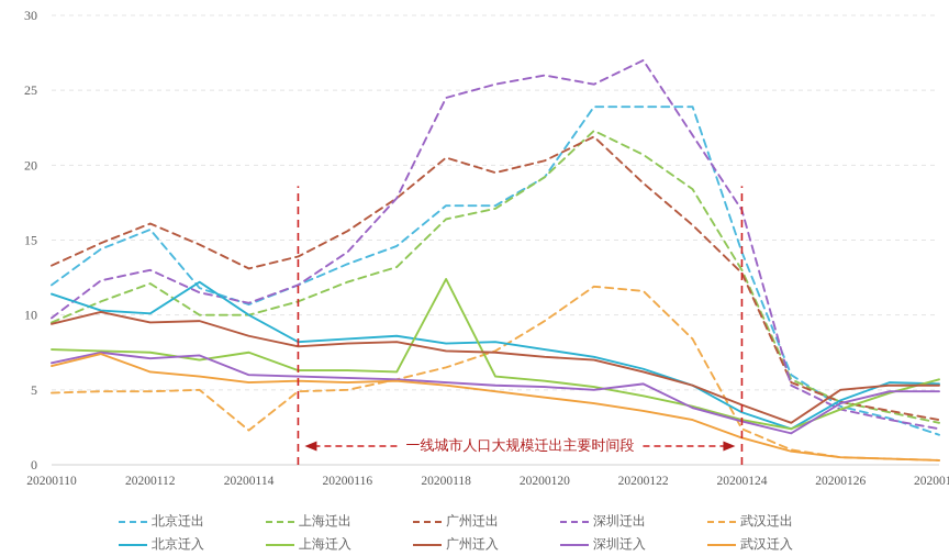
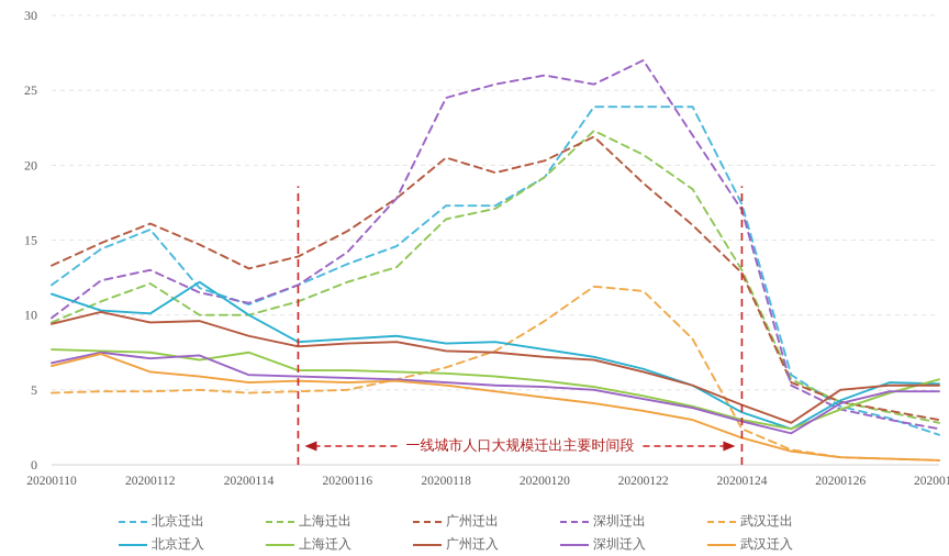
武汉迁出/20200114: 2.3 -> 4.8
上海迁入/20200118: 12.4 -> 6.1
深圳迁入/20200122: 5.4 -> 4.4
北京迁出/20200124: 14.2 -> 17.4
